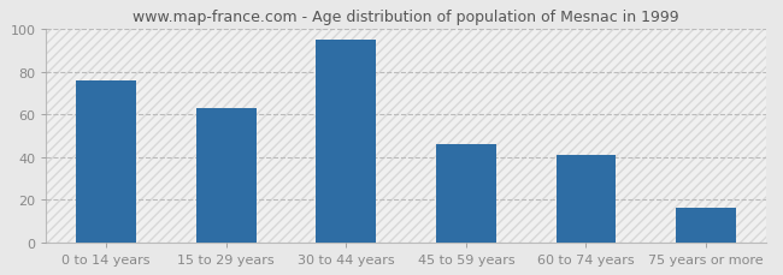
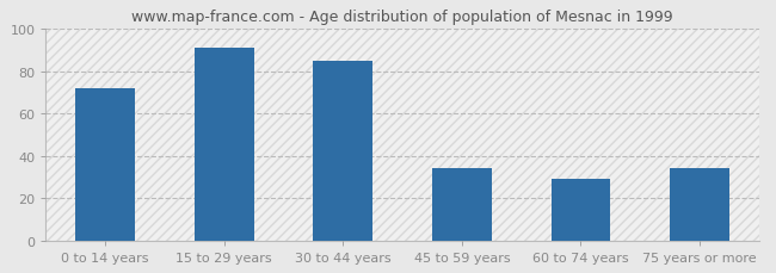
0 to 14 years: 76 -> 72
15 to 29 years: 63 -> 91
30 to 44 years: 95 -> 85
45 to 59 years: 46 -> 34
60 to 74 years: 41 -> 29
75 years or more: 16 -> 34
